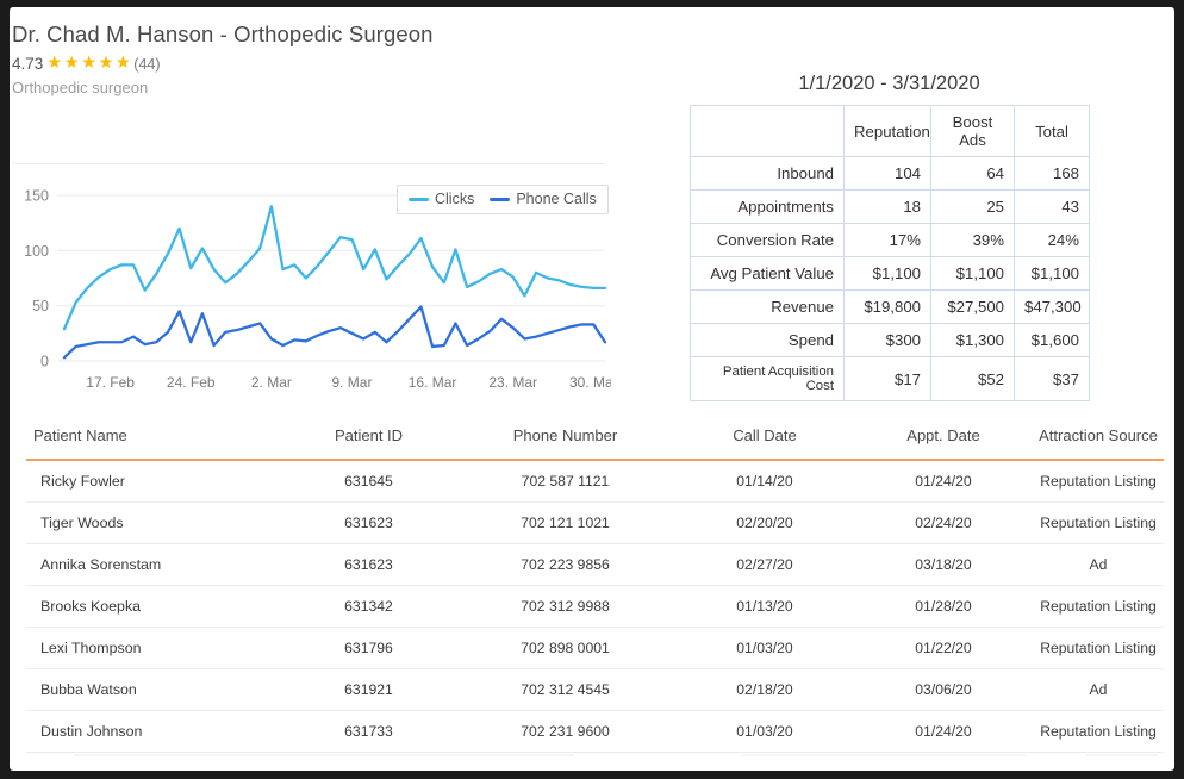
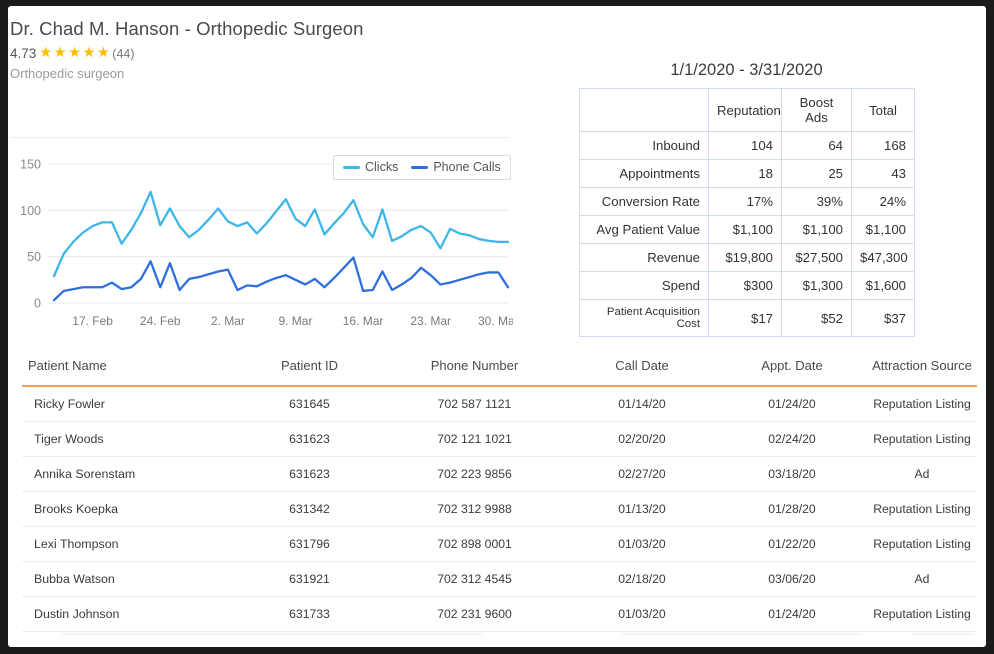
Clicks/18: 140 -> 90
Phone Calls/18: 20 -> 40
Clicks/25: 110 -> 90
